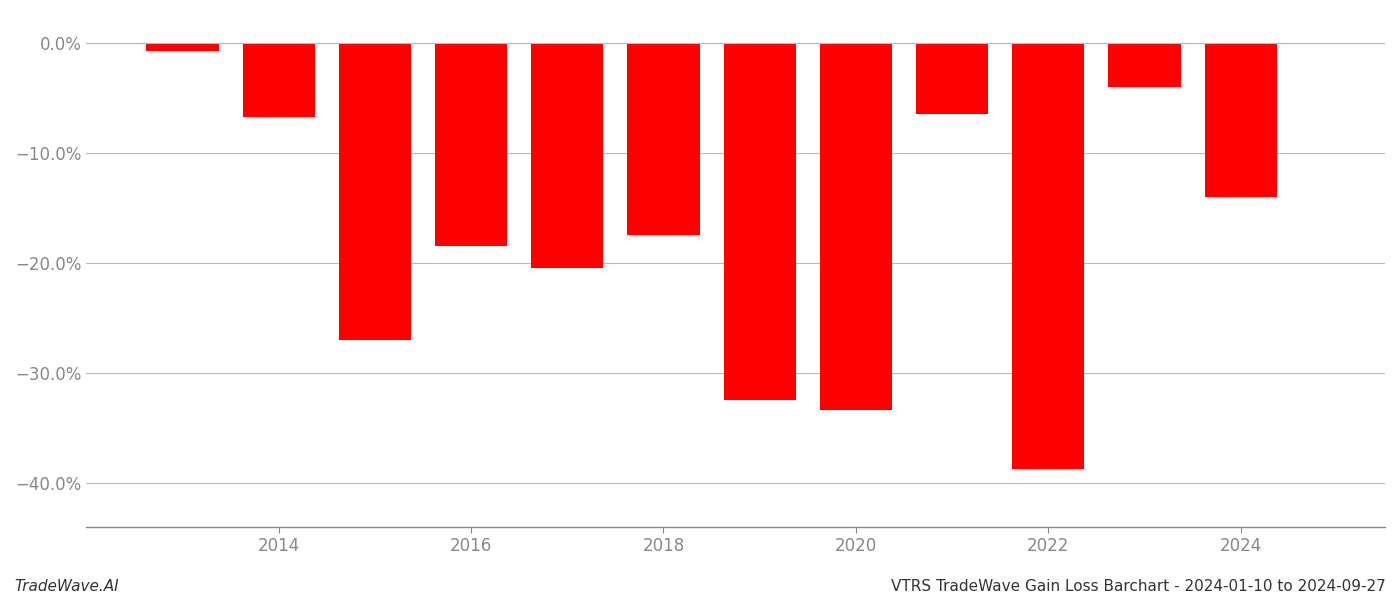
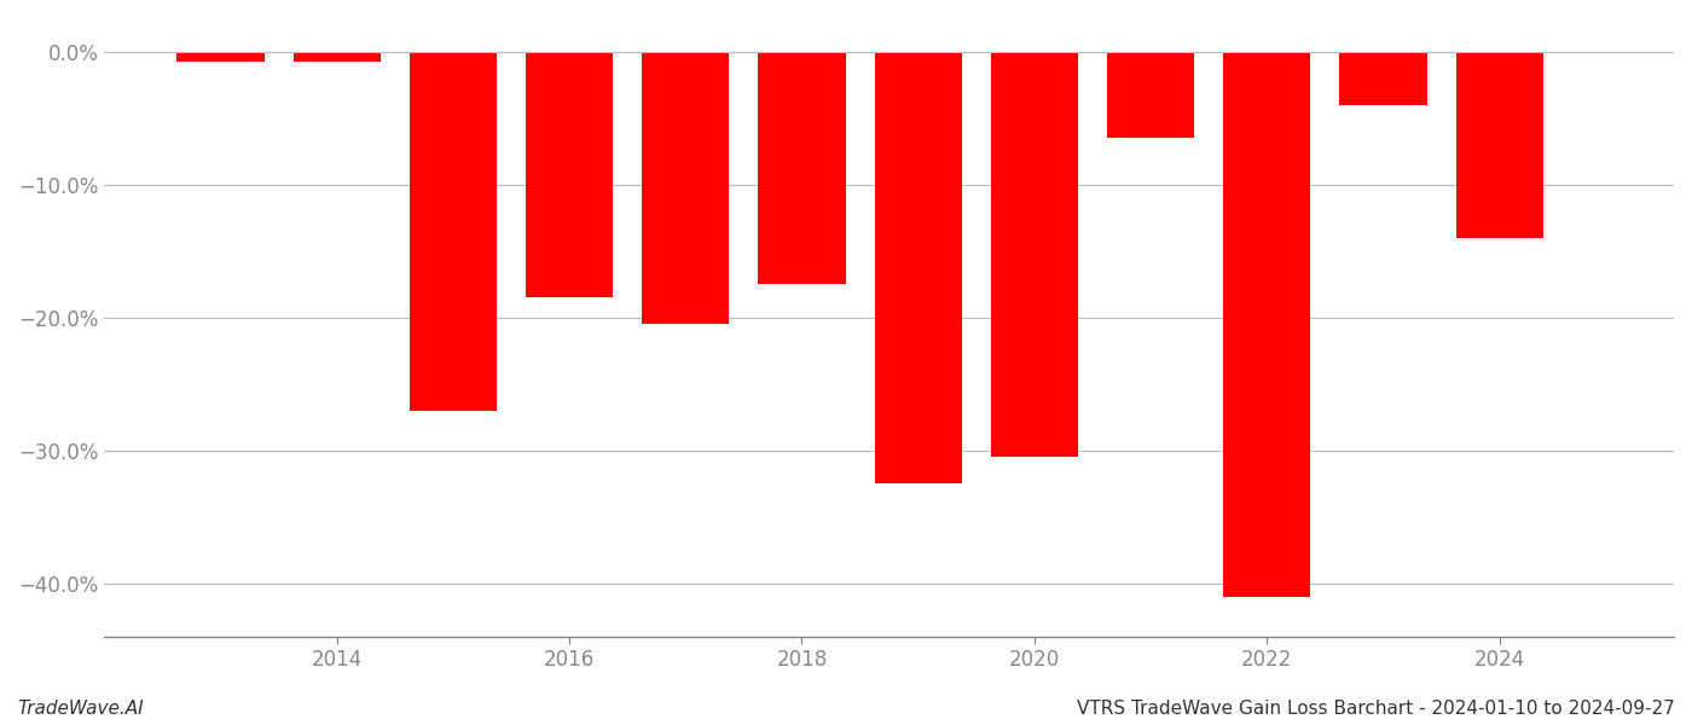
2014: -6.8% -> -0.8%
2020: -33.4% -> -30.5%
2022: -38.8% -> -41.0%
